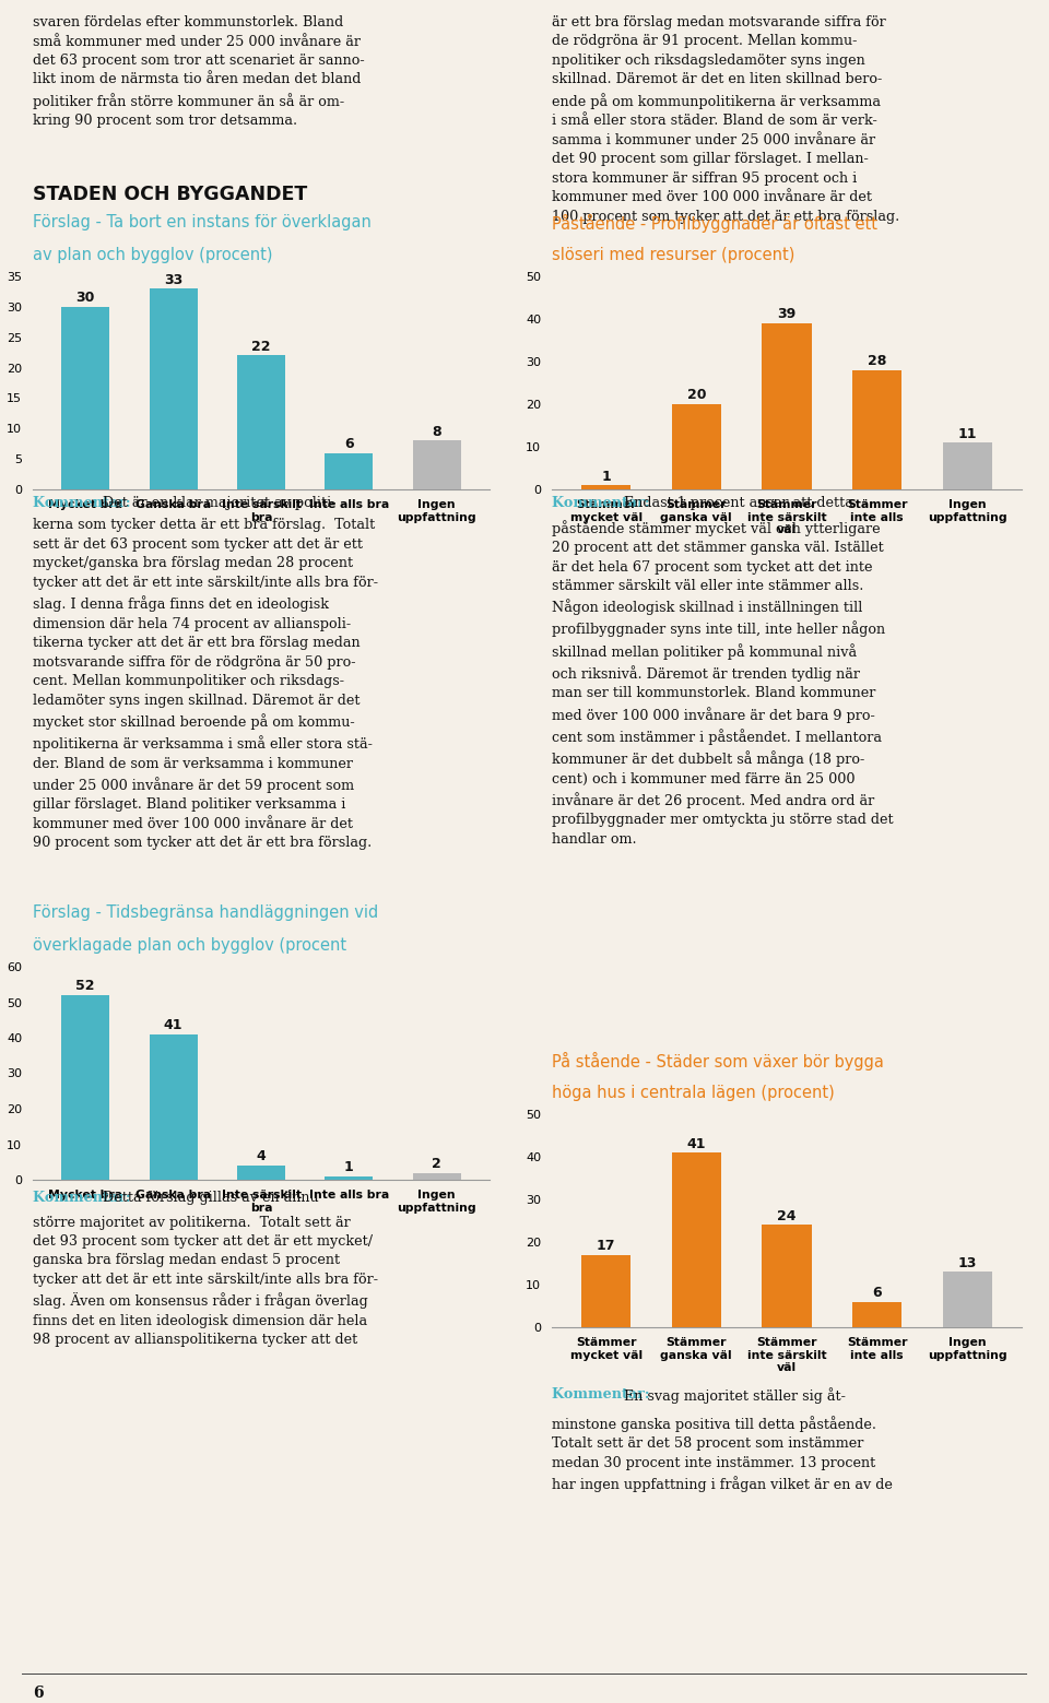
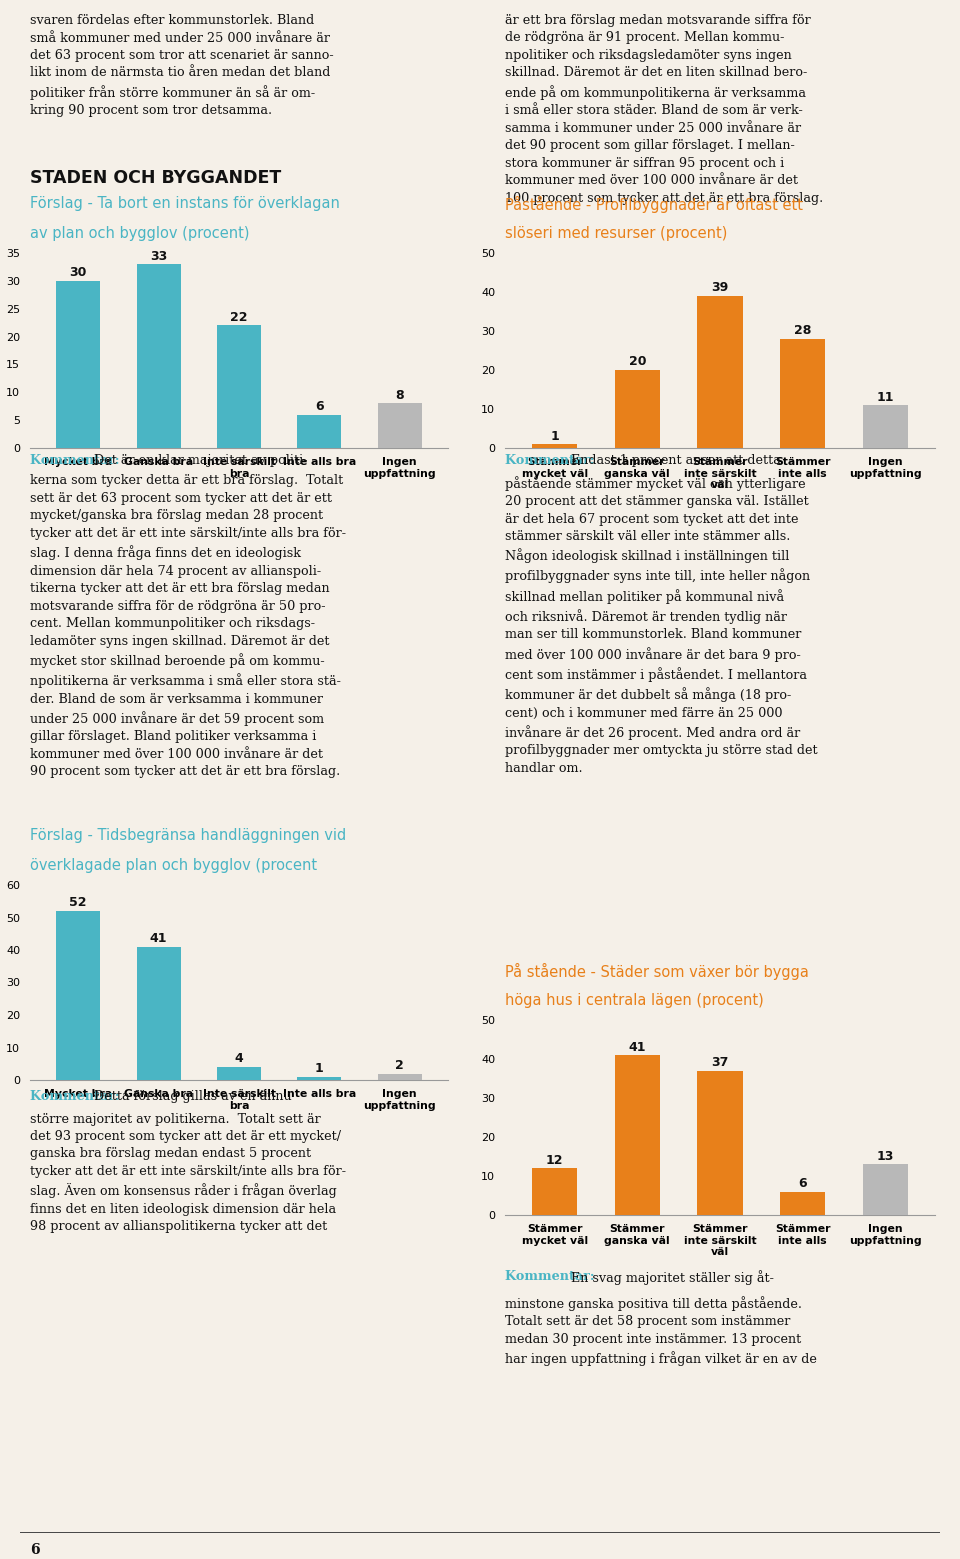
Stämmer mycket väl: 17 -> 12
Stämmer inte särskilt väl: 24 -> 37
